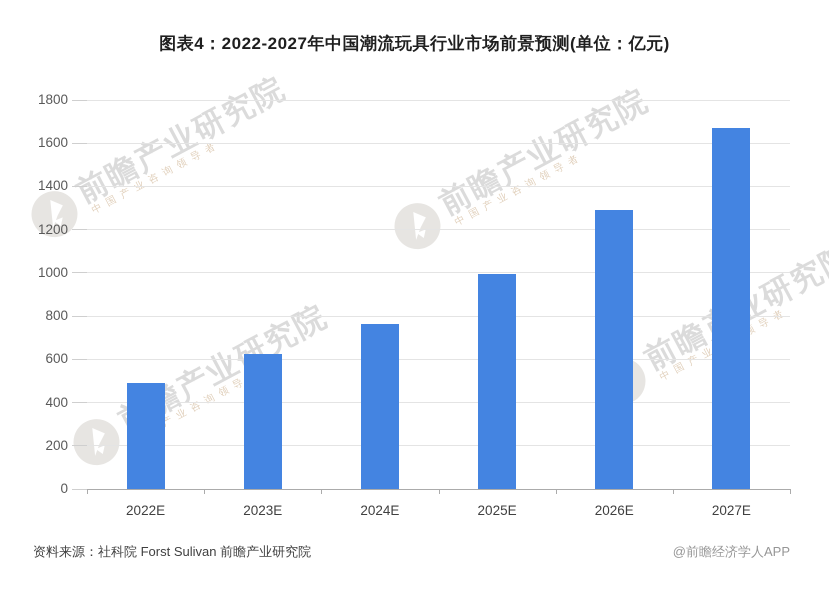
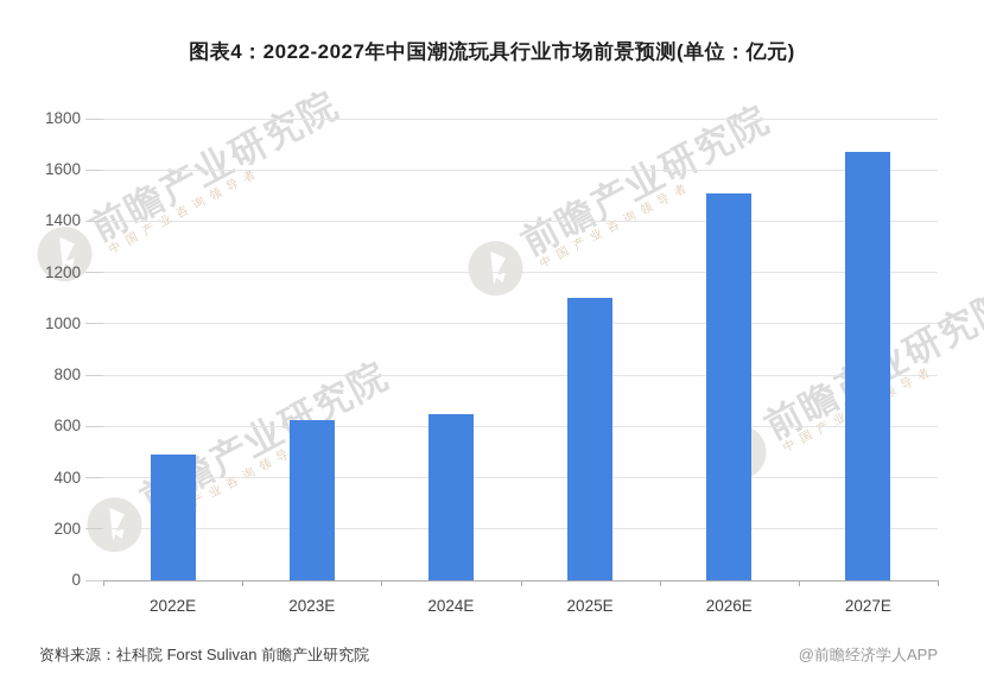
2024E: 760 -> 650
2025E: 1000 -> 1100
2026E: 1290 -> 1510
